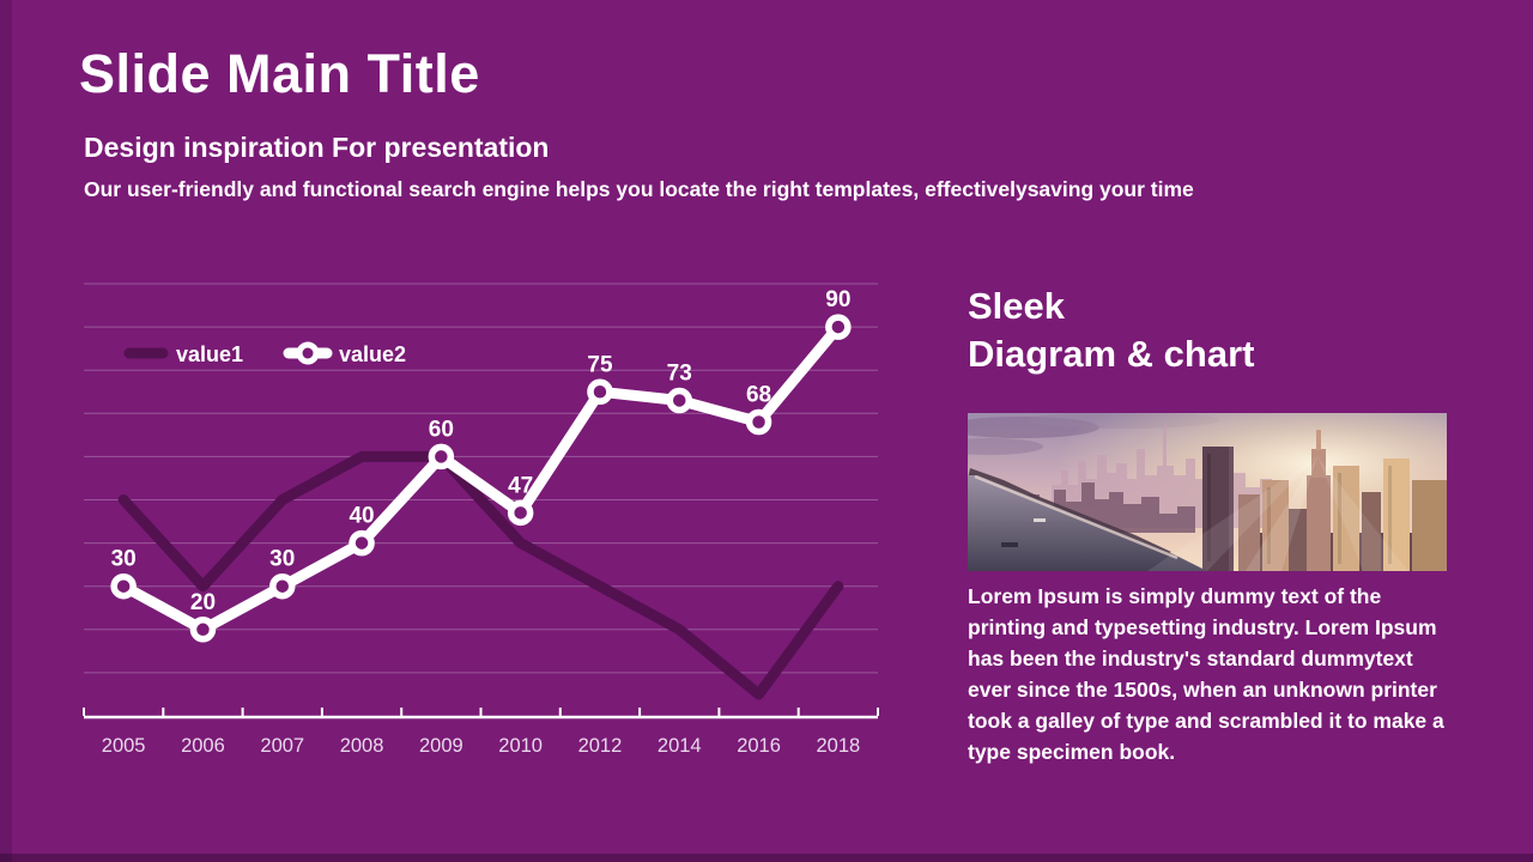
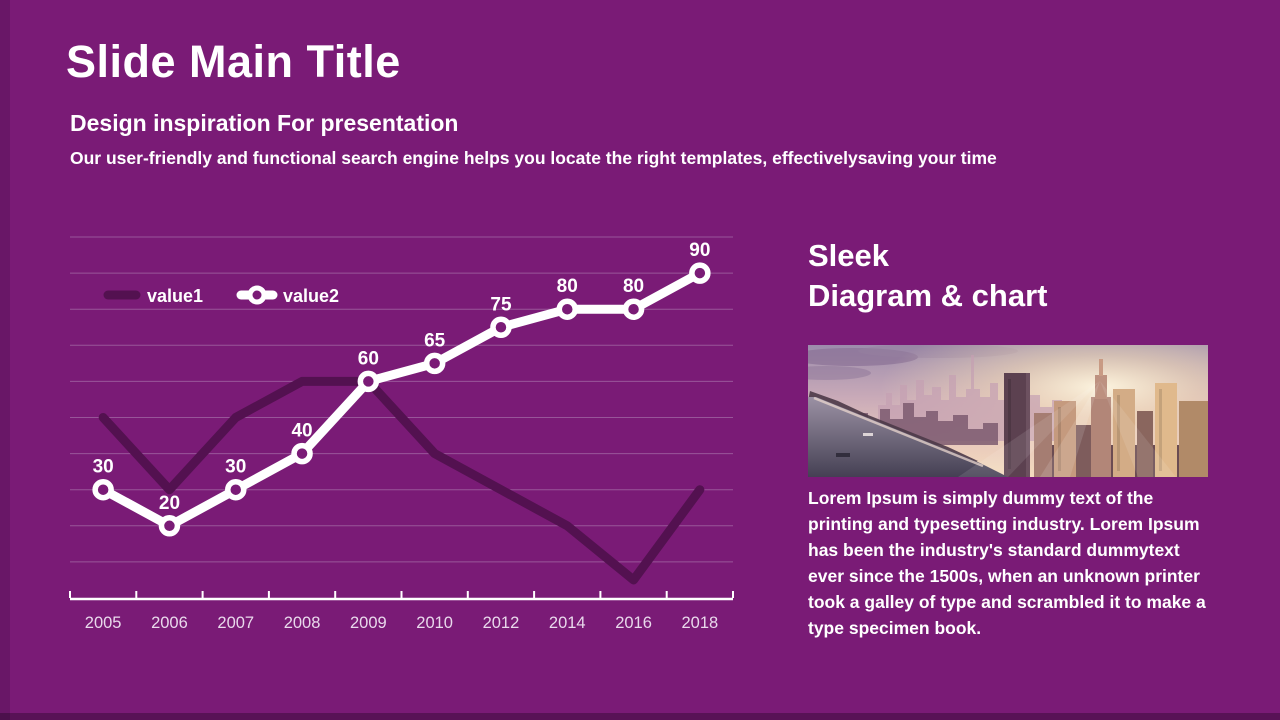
value2/2010: 47 -> 65
value2/2014: 73 -> 80
value2/2016: 68 -> 80
